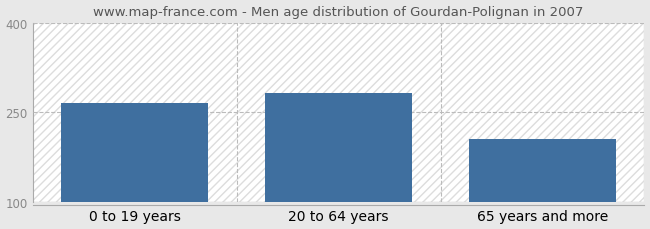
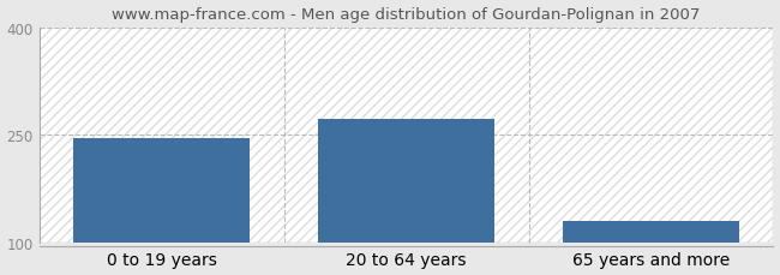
0 to 19 years: 266 -> 246
20 to 64 years: 282 -> 272
65 years and more: 206 -> 130
